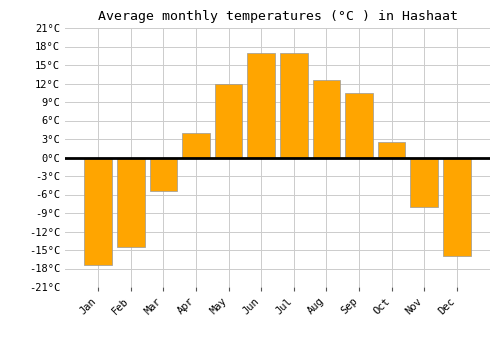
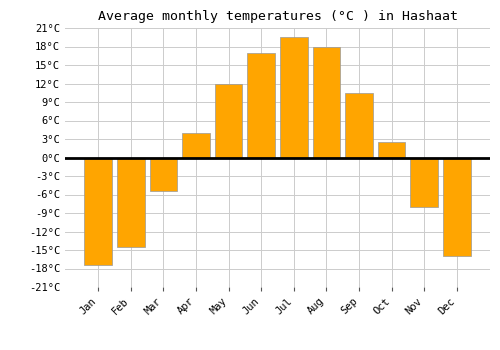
Jul: 17.0°C -> 19.5°C
Aug: 12.6°C -> 18.0°C
